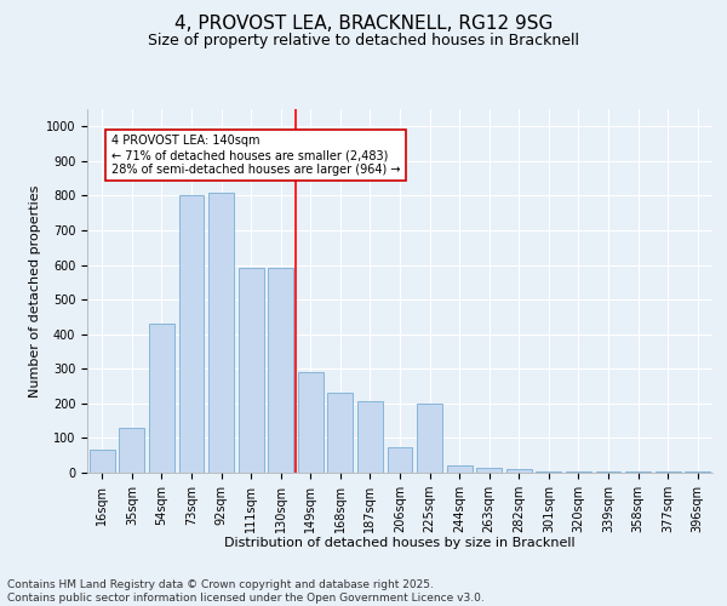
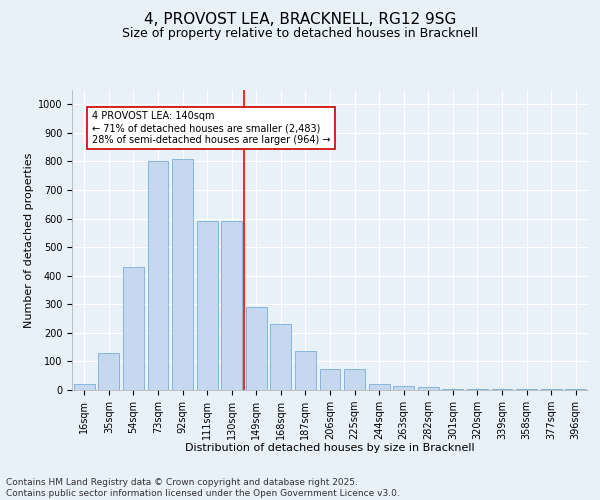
16sqm: 65 -> 20
187sqm: 205 -> 135
225sqm: 200 -> 75
